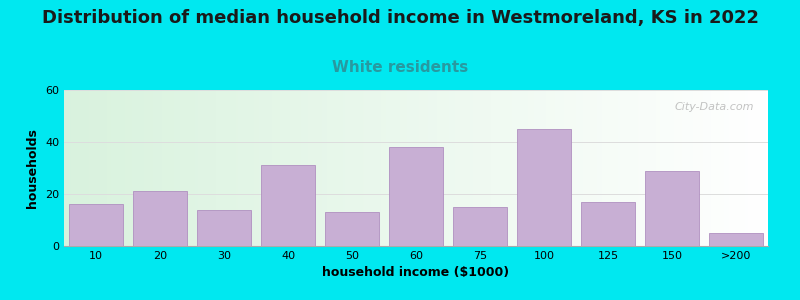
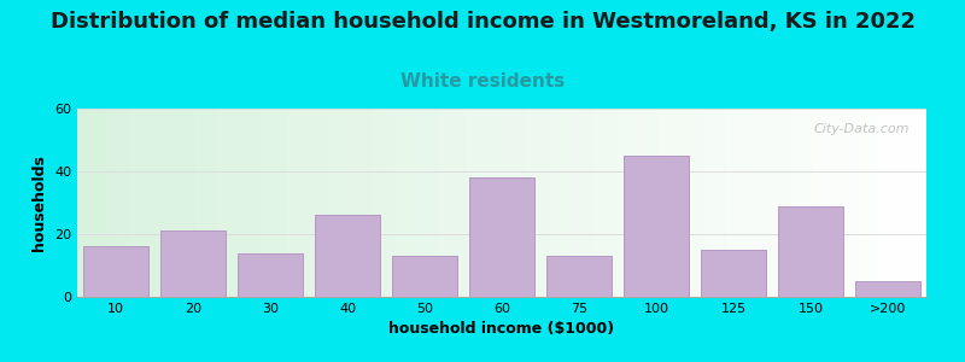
40: 31 -> 26
75: 15 -> 13
125: 17 -> 15
